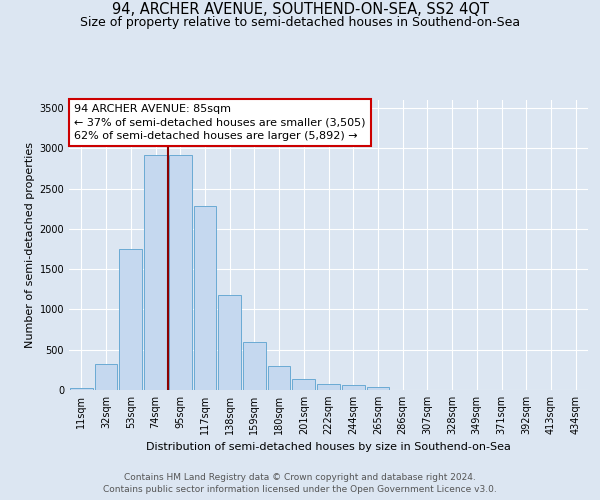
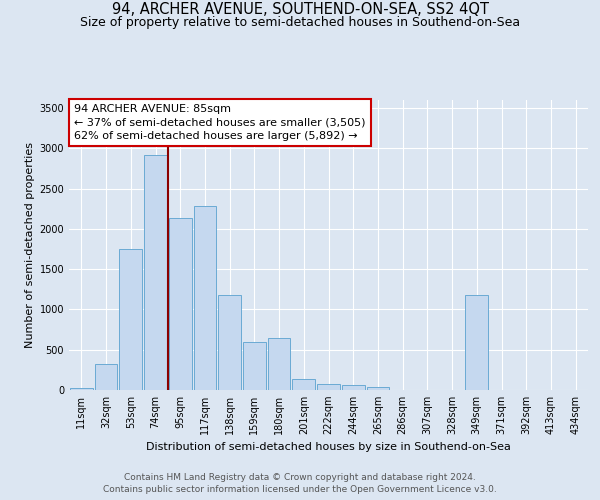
95sqm: 2920 -> 2140
180sqm: 300 -> 640
349sqm: 0 -> 1180
